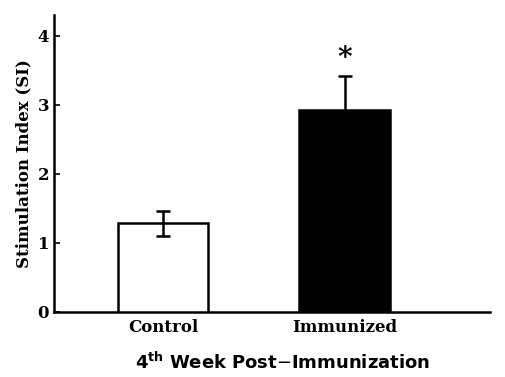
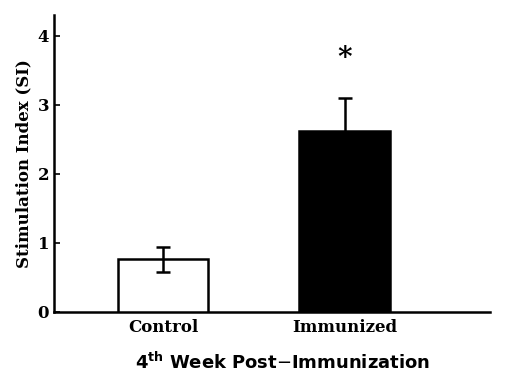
Control: 1.28 -> 0.76
Immunized: 2.93 -> 2.62
